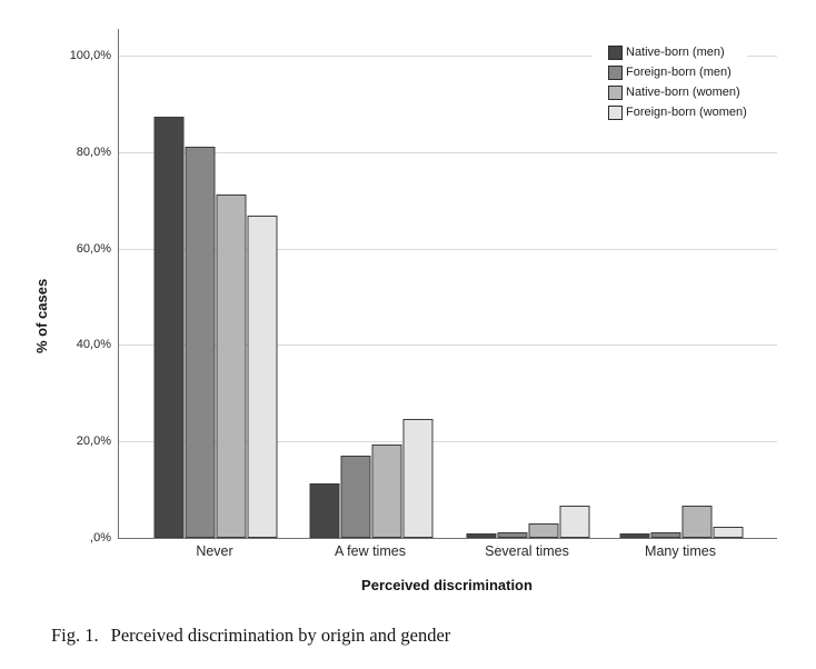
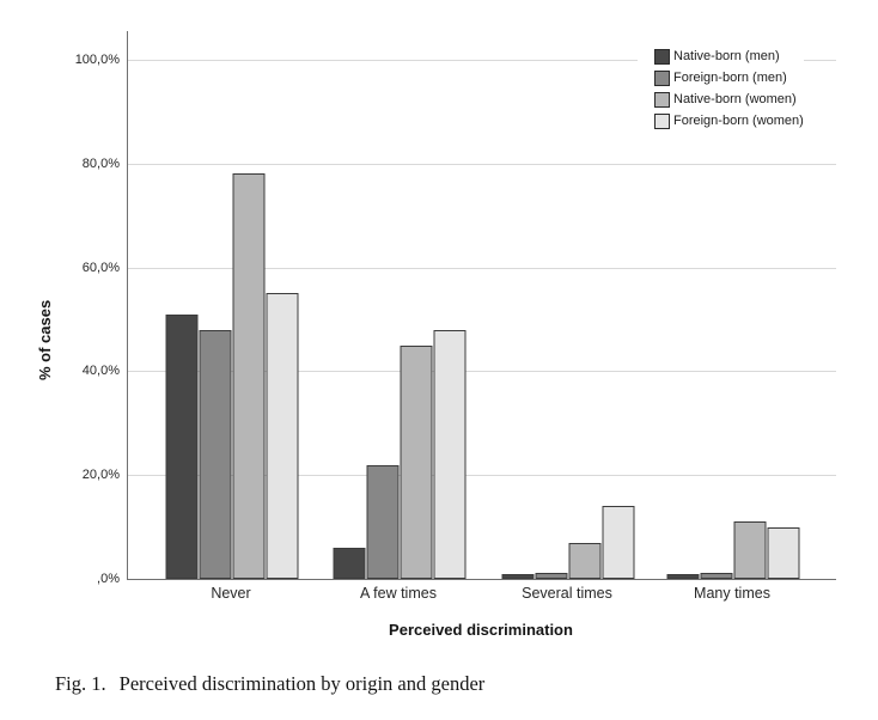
Native-born (men)/Never: 87% -> 51%
Foreign-born (men)/Never: 81% -> 48%
Native-born (women)/Never: 71% -> 78%
Foreign-born (women)/Never: 67% -> 55%
Native-born (men)/A few times: 11% -> 6%
Foreign-born (men)/A few times: 17% -> 22%
Native-born (women)/A few times: 19% -> 45%
Foreign-born (women)/A few times: 25% -> 48%
Native-born (women)/Several times: 3% -> 7%
Foreign-born (women)/Several times: 7% -> 14%
Native-born (women)/Many times: 7% -> 11%
Foreign-born (women)/Many times: 2% -> 10%
